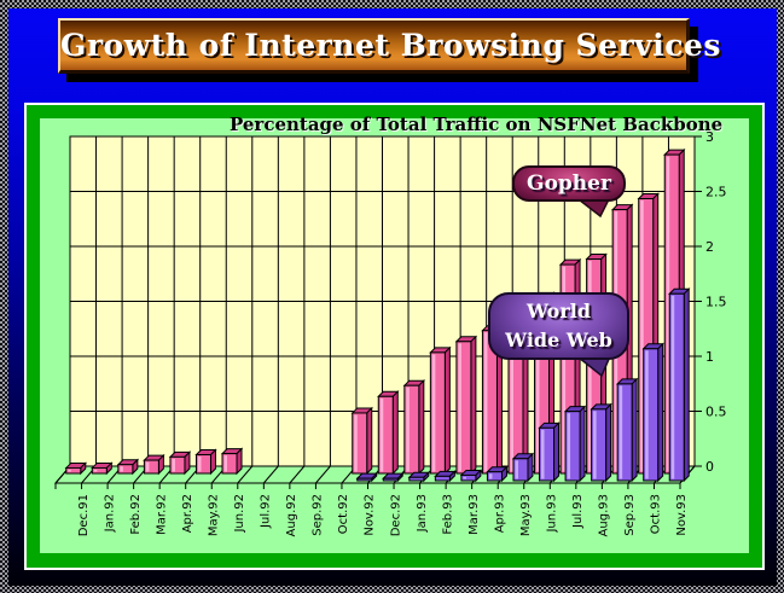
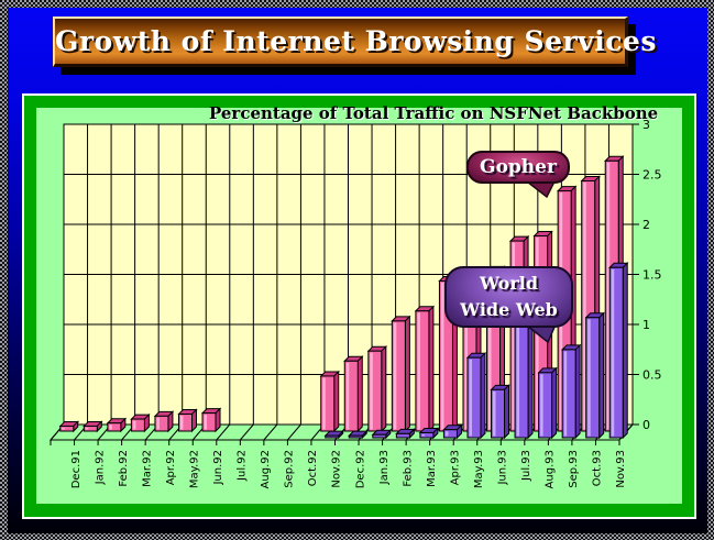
Gopher/Apr.93: 1.3 -> 1.5
World Wide Web/May.93: 0.2 -> 0.8
World Wide Web/Jul.93: 0.6 -> 1.2
Gopher/Nov.93: 2.9 -> 2.7
